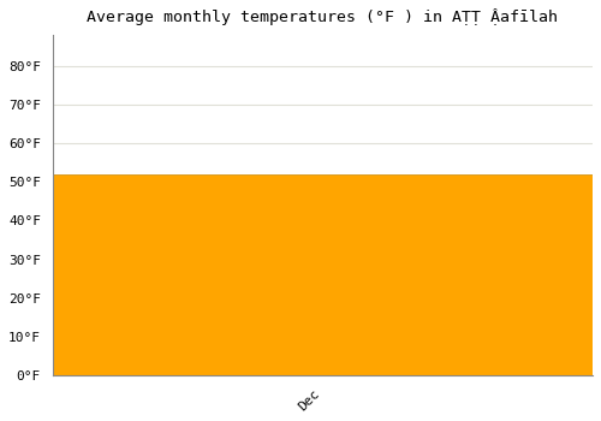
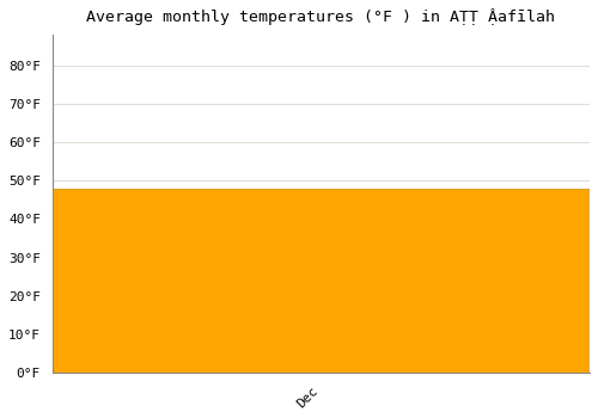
Dec: 52°F -> 48°F
